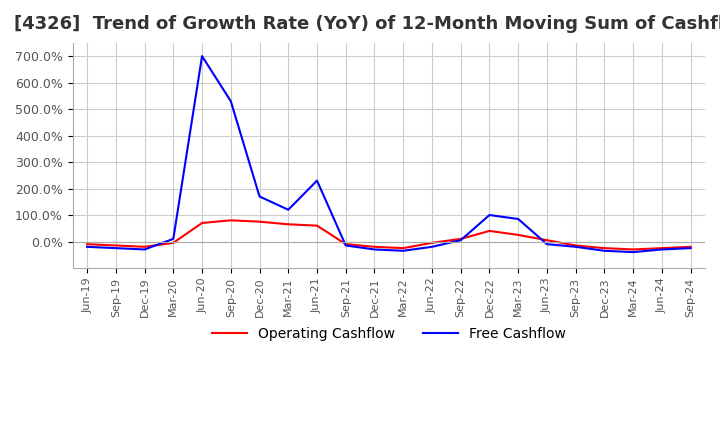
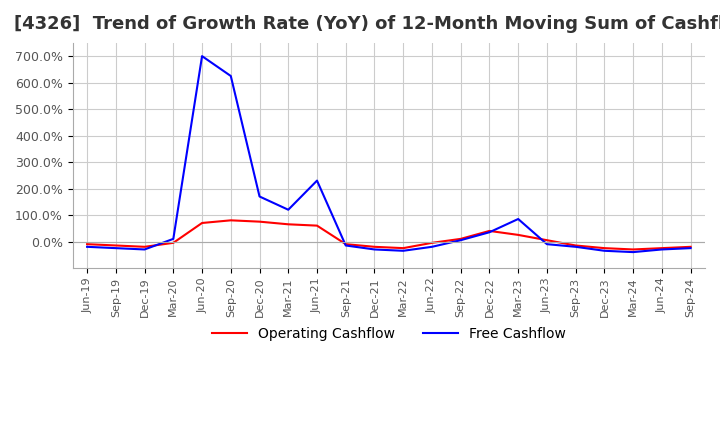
Free Cashflow/Sep-20: 530% -> 625%
Free Cashflow/Dec-22: 100% -> 35%
